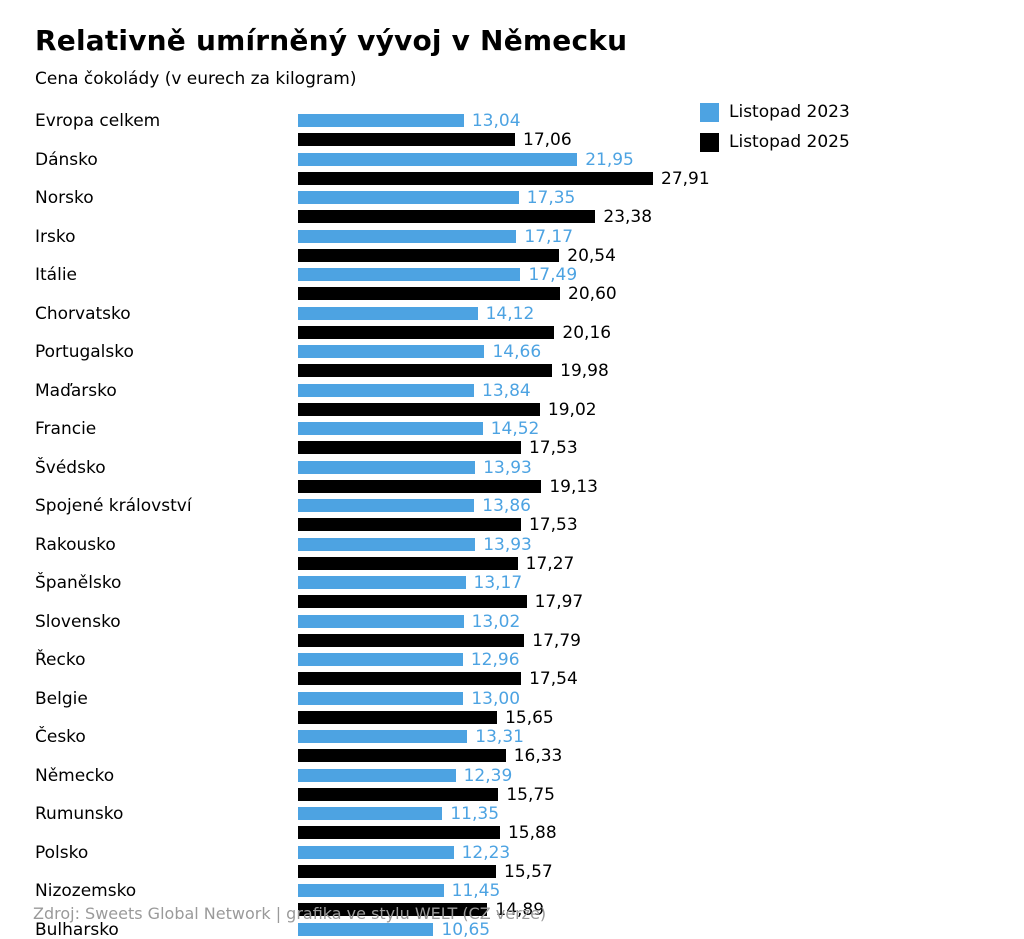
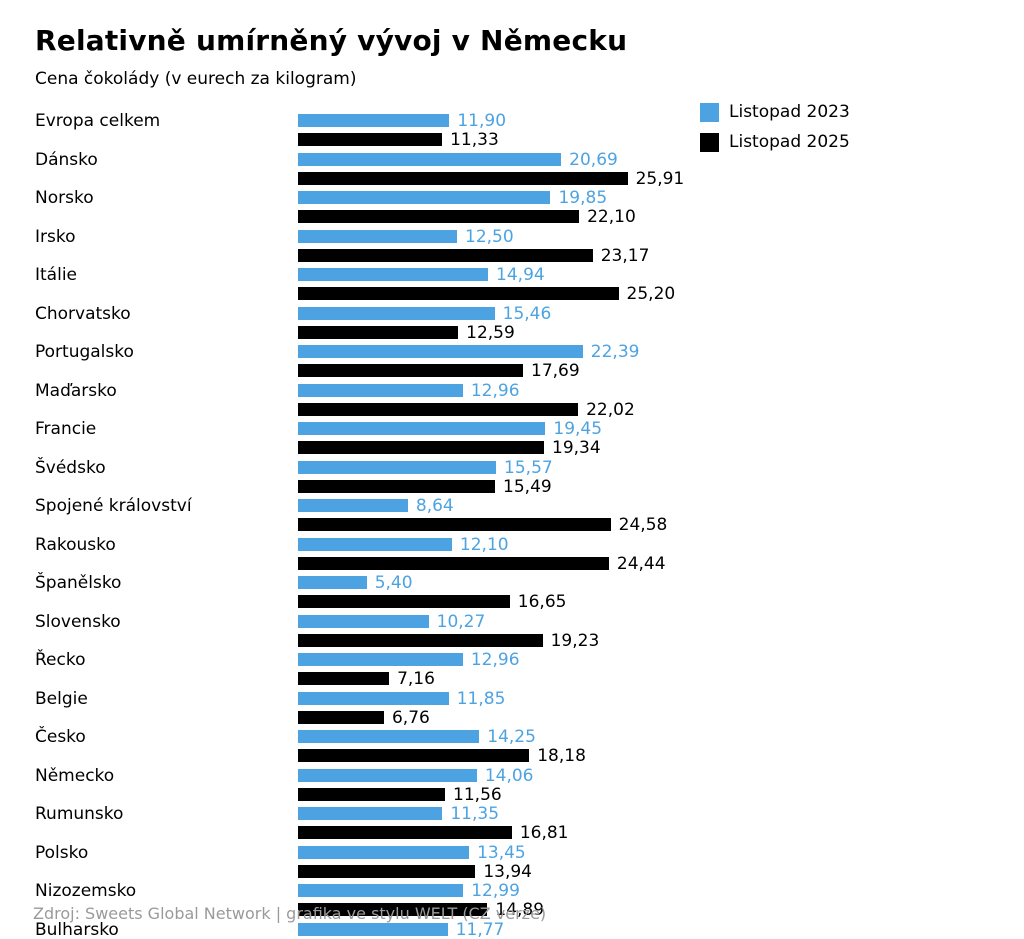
Listopad 2023/Evropa celkem: 13,04 -> 11,90
Listopad 2025/Evropa celkem: 17,06 -> 11,33
Listopad 2023/Dánsko: 21,95 -> 20,69
Listopad 2025/Dánsko: 27,91 -> 25,91
Listopad 2023/Norsko: 17,35 -> 19,85
Listopad 2025/Norsko: 23,38 -> 22,10
Listopad 2023/Irsko: 17,17 -> 12,50
Listopad 2025/Irsko: 20,54 -> 23,17
Listopad 2023/Itálie: 17,49 -> 14,94
Listopad 2025/Itálie: 20,60 -> 25,20
Listopad 2023/Chorvatsko: 14,12 -> 15,46
Listopad 2025/Chorvatsko: 20,16 -> 12,59
Listopad 2023/Portugalsko: 14,66 -> 22,39
Listopad 2025/Portugalsko: 19,98 -> 17,69
Listopad 2023/Maďarsko: 13,84 -> 12,96
Listopad 2025/Maďarsko: 19,02 -> 22,02
Listopad 2023/Francie: 14,52 -> 19,45
Listopad 2025/Francie: 17,53 -> 19,34
Listopad 2023/Švédsko: 13,93 -> 15,57
Listopad 2025/Švédsko: 19,13 -> 15,49
Listopad 2023/Spojené království: 13,86 -> 8,64
Listopad 2025/Spojené království: 17,53 -> 24,58
Listopad 2023/Rakousko: 13,93 -> 12,10
Listopad 2025/Rakousko: 17,27 -> 24,44
Listopad 2023/Španělsko: 13,17 -> 5,40
Listopad 2025/Španělsko: 17,97 -> 16,65
Listopad 2023/Slovensko: 13,02 -> 10,27
Listopad 2025/Slovensko: 17,79 -> 19,23
Listopad 2025/Řecko: 17,54 -> 7,16
Listopad 2023/Belgie: 13,00 -> 11,85
Listopad 2025/Belgie: 15,65 -> 6,76
Listopad 2023/Česko: 13,31 -> 14,25
Listopad 2025/Česko: 16,33 -> 18,18
Listopad 2023/Německo: 12,39 -> 14,06
Listopad 2025/Německo: 15,75 -> 11,56
Listopad 2025/Rumunsko: 15,88 -> 16,81
Listopad 2023/Polsko: 12,23 -> 13,45
Listopad 2025/Polsko: 15,57 -> 13,94
Listopad 2023/Nizozemsko: 11,45 -> 12,99
Listopad 2023/Bulharsko: 10,65 -> 11,77
